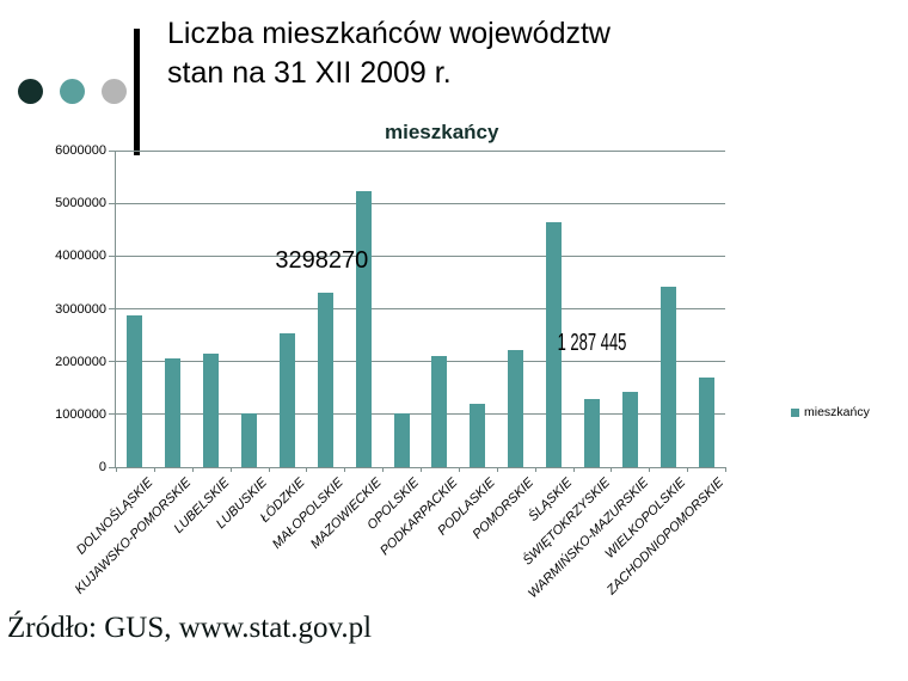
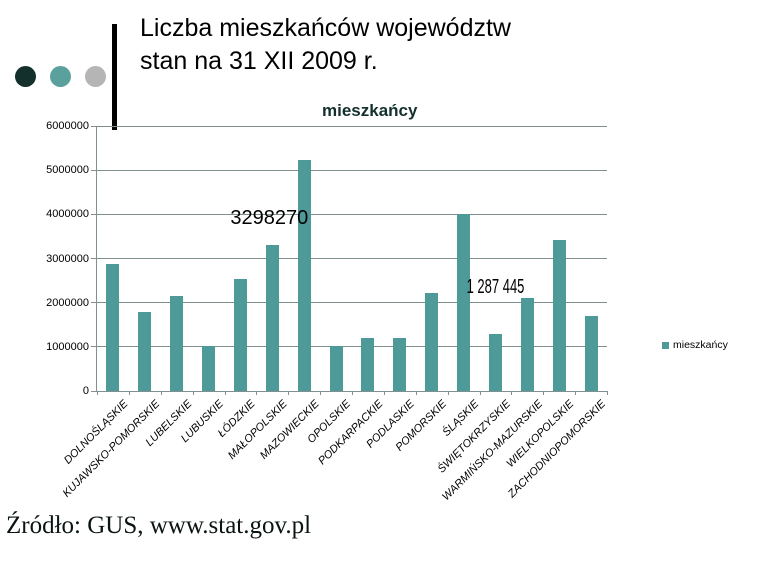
KUJAWSKO-POMORSKIE: 2100000 -> 1800000
PODKARPACKIE: 2100000 -> 1200000
ŚLĄSKIE: 4600000 -> 4000000
WARMIŃSKO-MAZURSKIE: 1400000 -> 2100000
